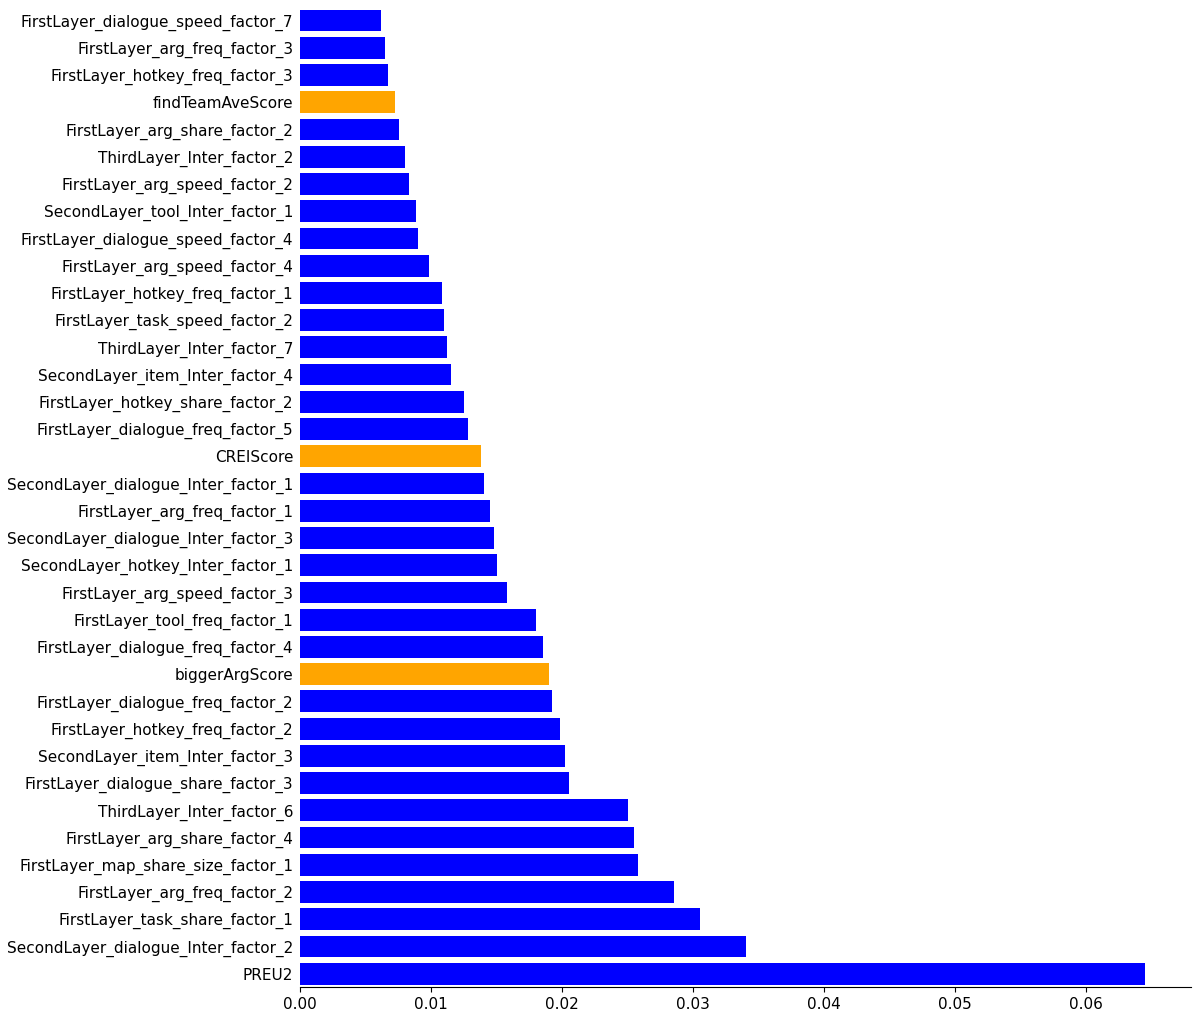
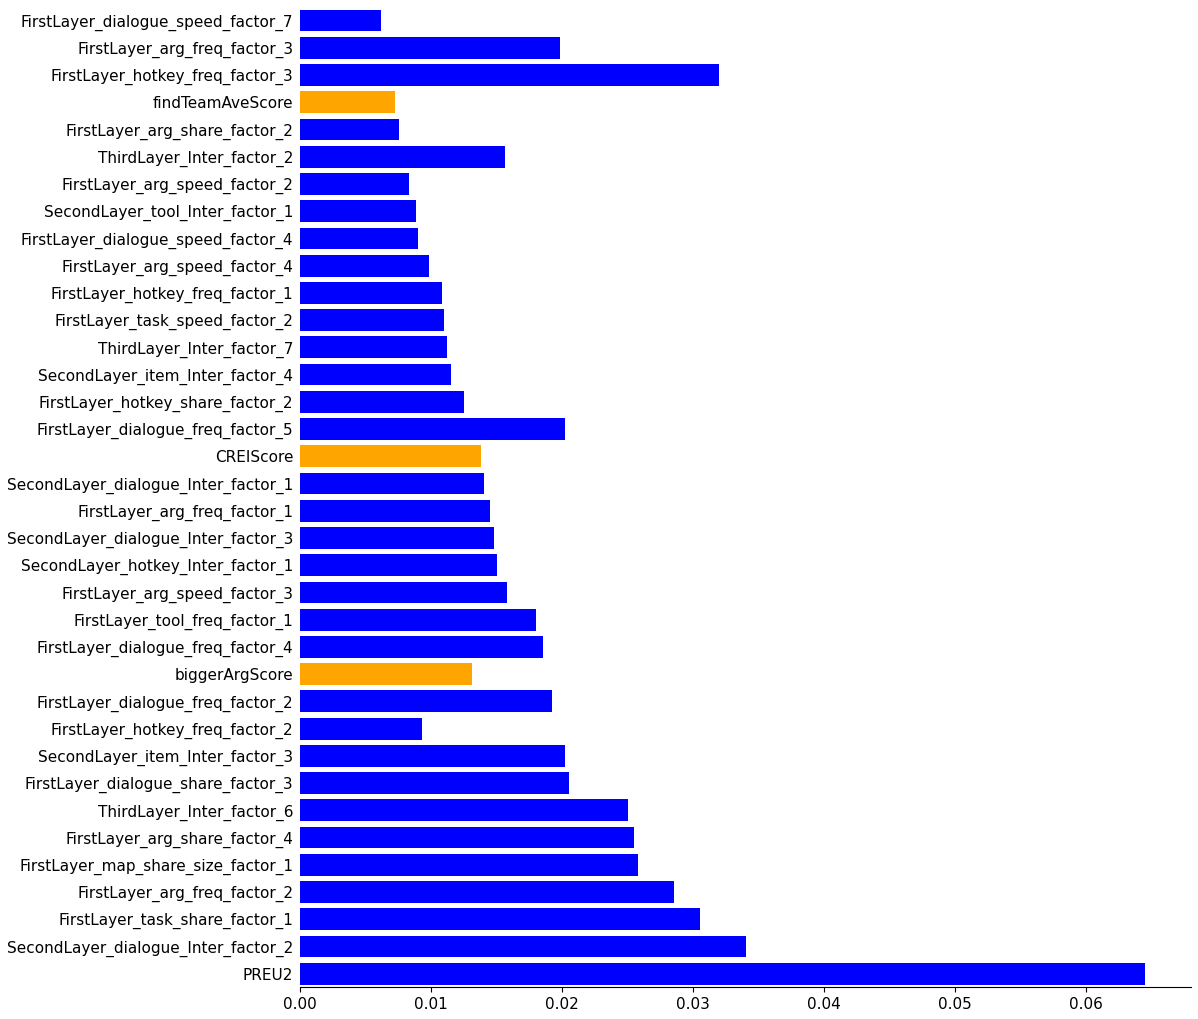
FirstLayer_arg_freq_factor_3: 0.0065 -> 0.0198
FirstLayer_hotkey_freq_factor_3: 0.0067 -> 0.0320
ThirdLayer_Inter_factor_2: 0.0080 -> 0.0156
FirstLayer_dialogue_freq_factor_5: 0.0128 -> 0.0202
biggerArgScore: 0.0190 -> 0.0131
FirstLayer_hotkey_freq_factor_2: 0.0198 -> 0.0093
